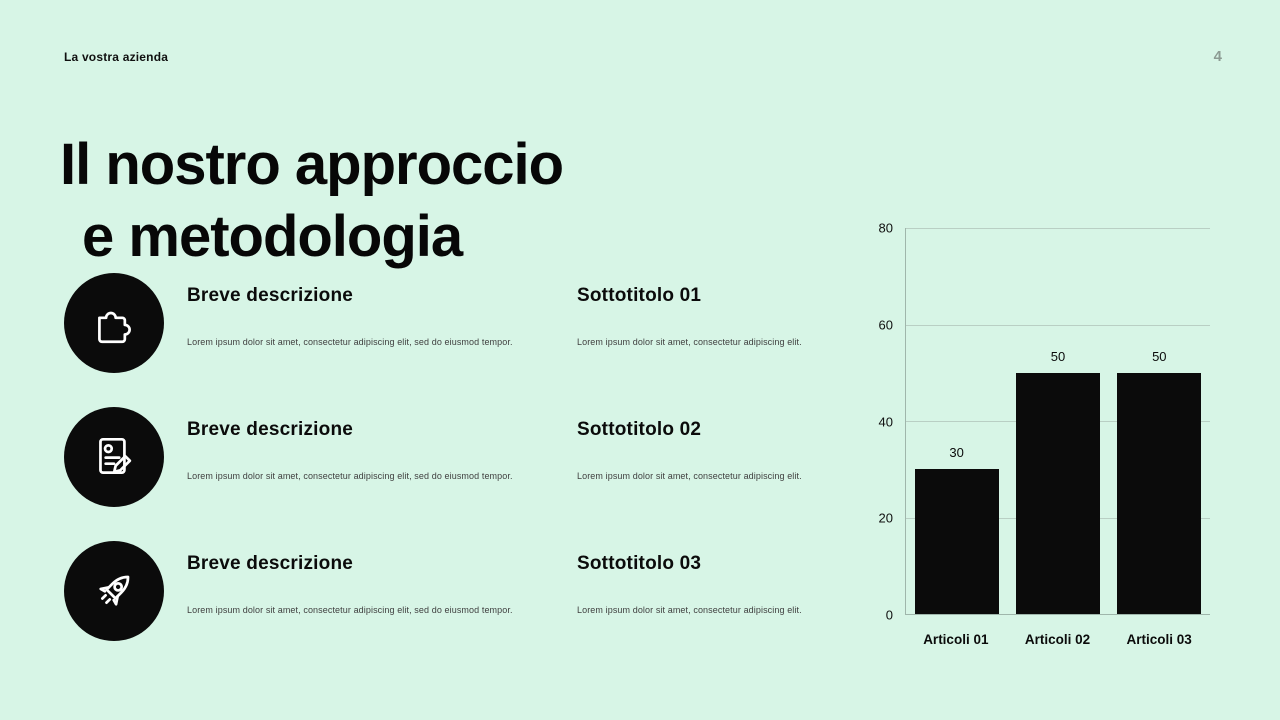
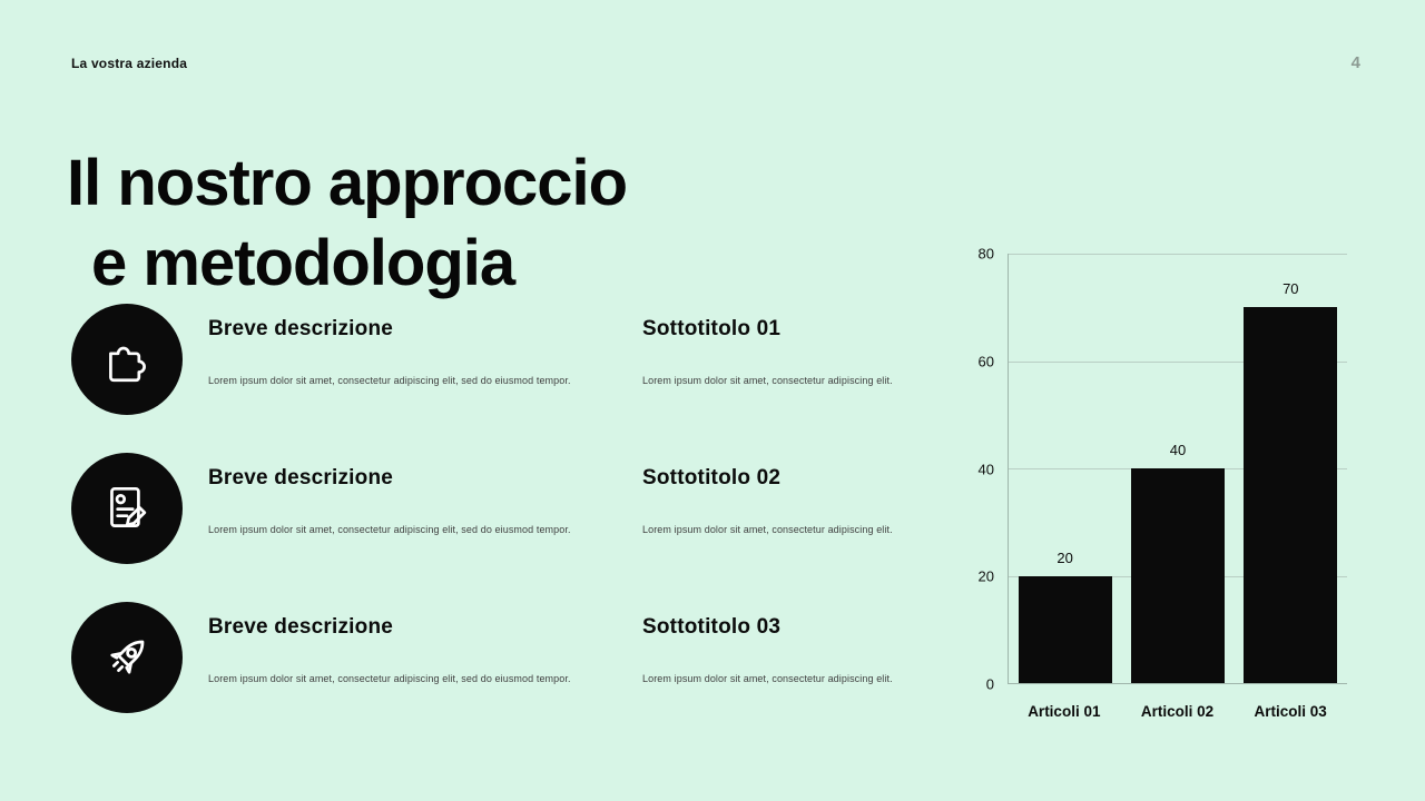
Articoli 01: 30 -> 20
Articoli 02: 50 -> 40
Articoli 03: 50 -> 70
